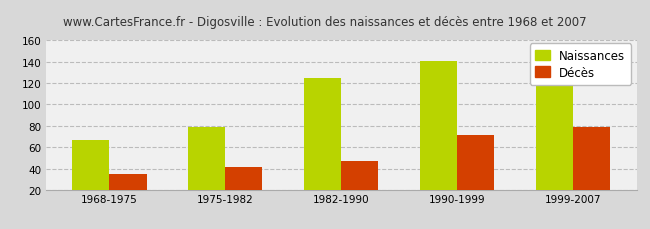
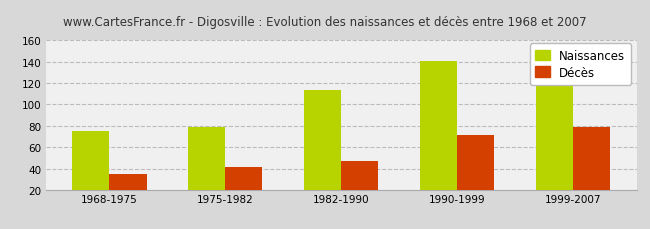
Naissances/1968-1975: 67 -> 75
Naissances/1982-1990: 125 -> 114
